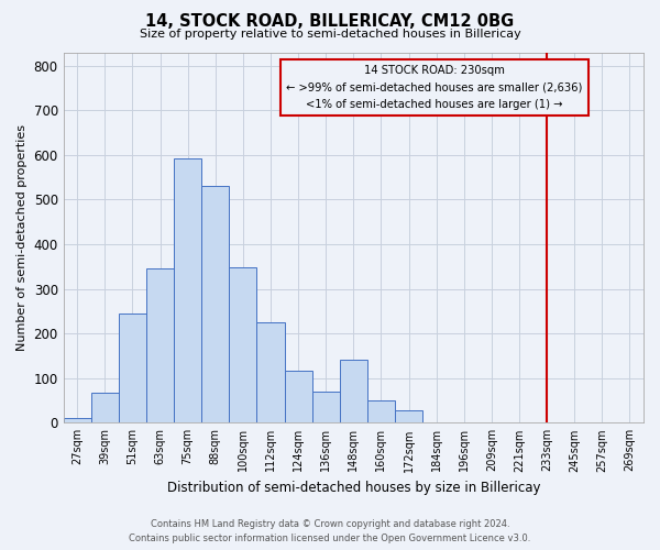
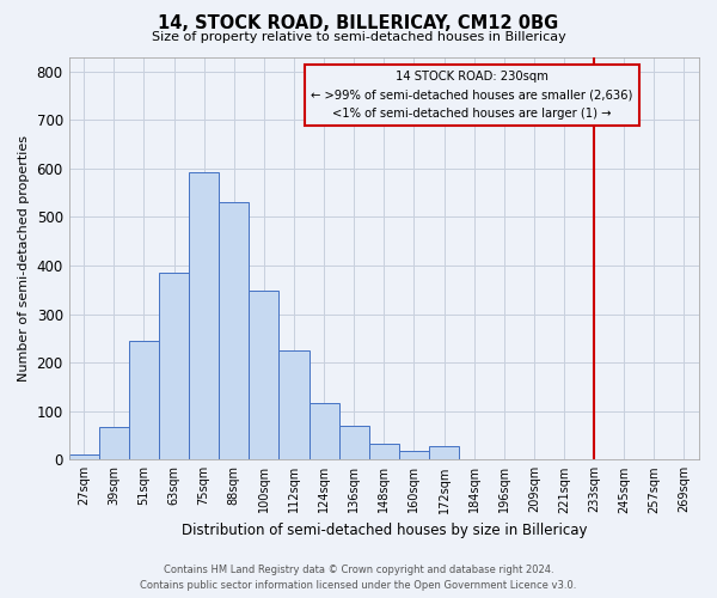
63sqm: 345 -> 385
148sqm: 140 -> 33
160sqm: 50 -> 18
